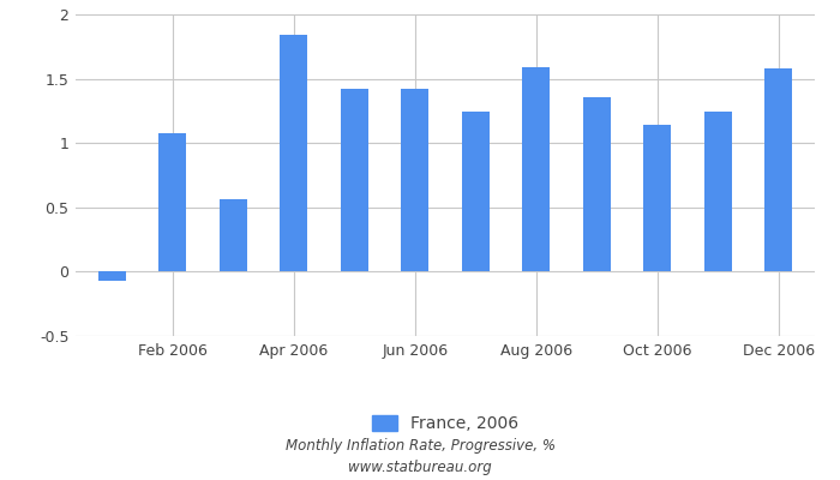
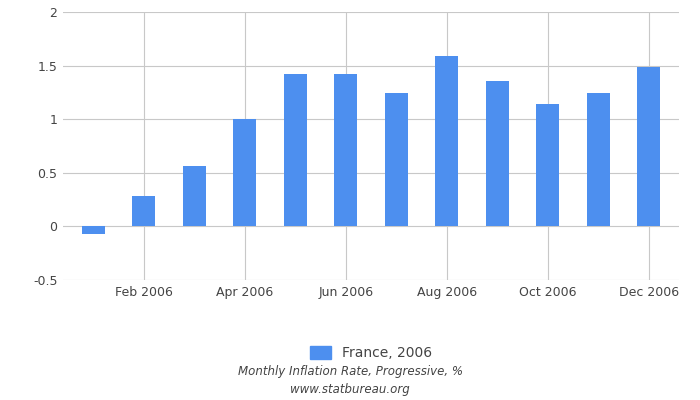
Feb 2006: 1.08 -> 0.28
Apr 2006: 1.84 -> 1.00
Dec 2006: 1.58 -> 1.49
